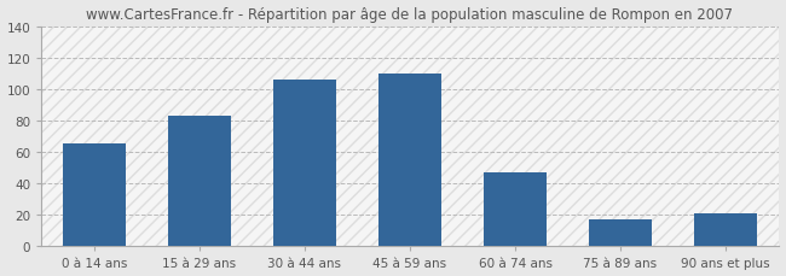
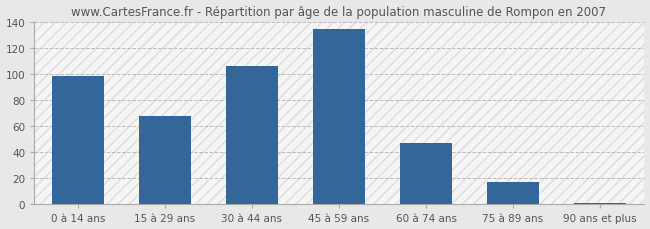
0 à 14 ans: 65 -> 98
15 à 29 ans: 83 -> 68
45 à 59 ans: 110 -> 134
90 ans et plus: 21 -> 1
